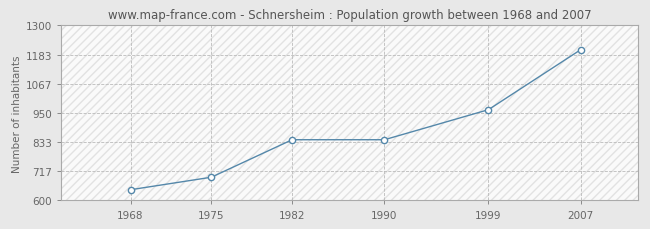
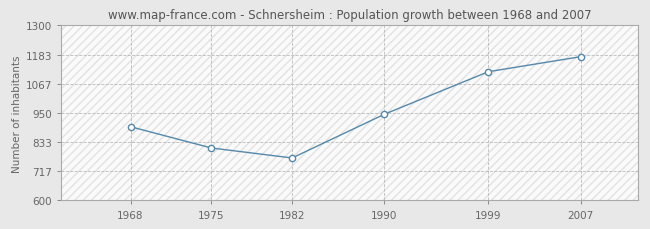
1968: 643 -> 895
1975: 693 -> 810
1982: 843 -> 770
1990: 843 -> 945
1999: 963 -> 1115
2007: 1203 -> 1175
